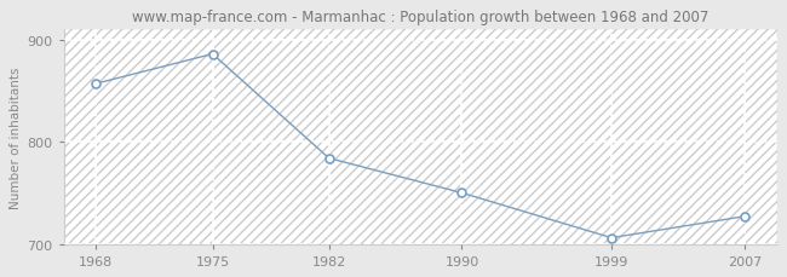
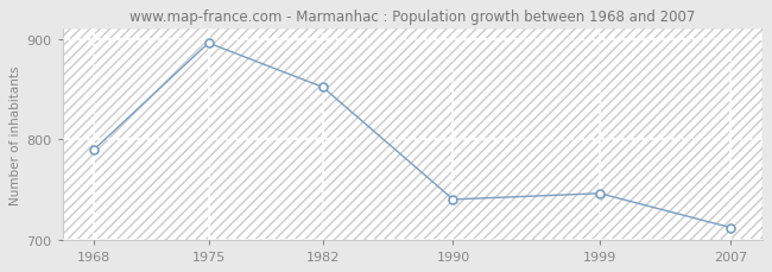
1968: 857 -> 790
1975: 886 -> 896
1982: 784 -> 852
1990: 750 -> 740
1999: 706 -> 746
2007: 727 -> 712
